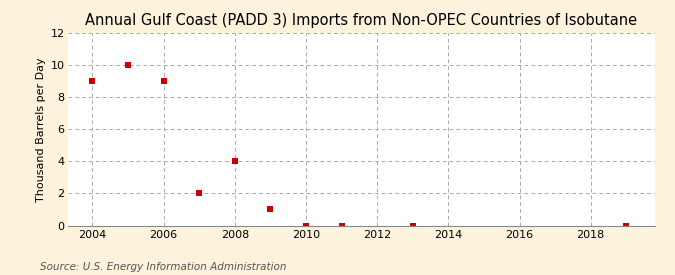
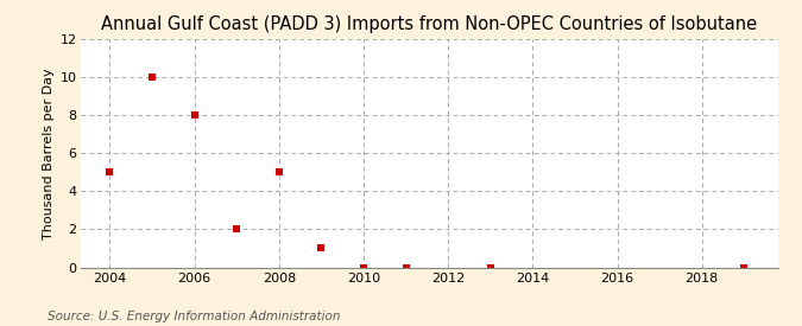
2004: 9 -> 5
2006: 9 -> 8
2008: 4 -> 5
